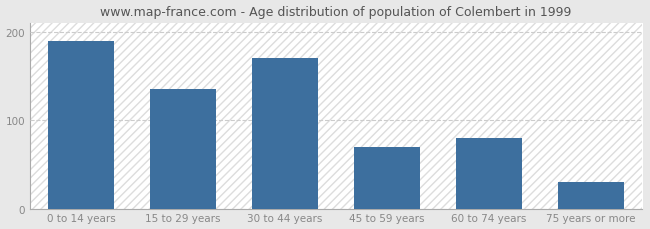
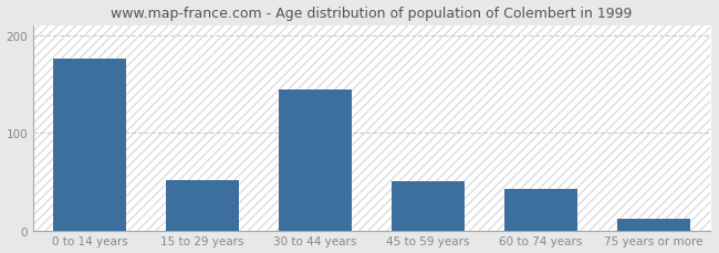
0 to 14 years: 190 -> 176
15 to 29 years: 135 -> 52
30 to 44 years: 170 -> 144
45 to 59 years: 70 -> 50
60 to 74 years: 80 -> 42
75 years or more: 30 -> 12
